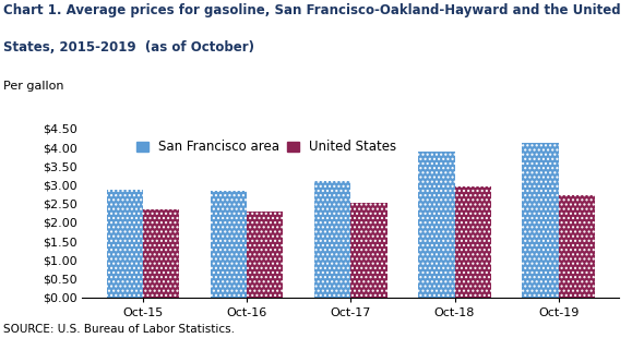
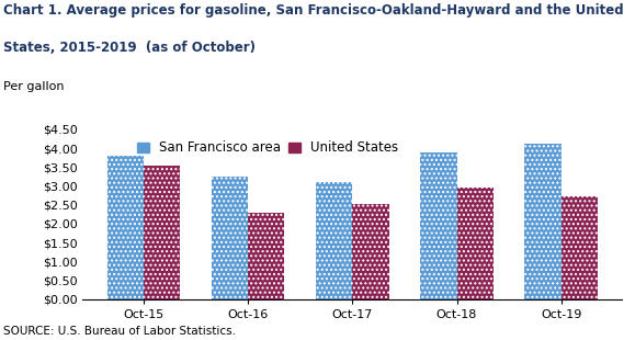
San Francisco area/Oct-15: $2.85 -> $3.80
United States/Oct-15: $2.35 -> $3.55
San Francisco area/Oct-16: $2.83 -> $3.25
